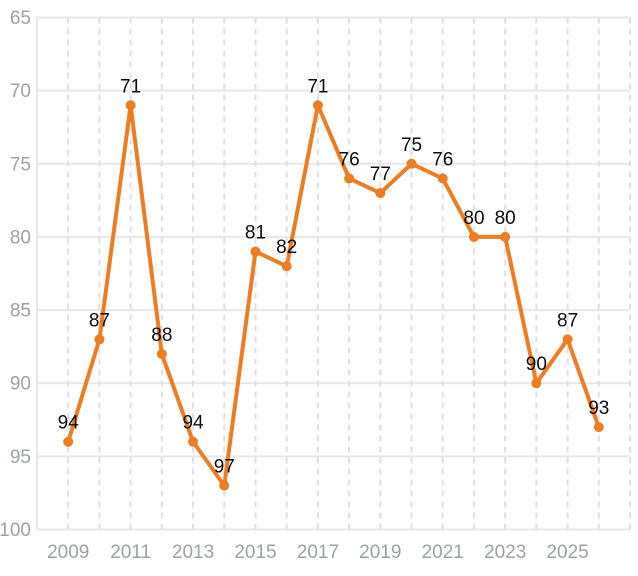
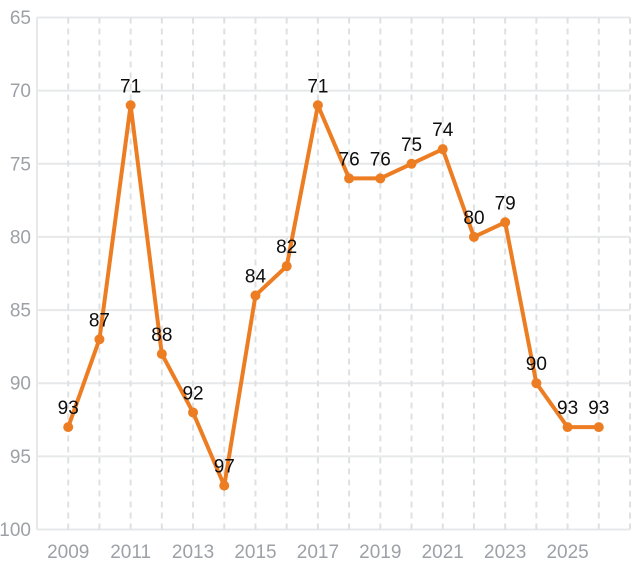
2009: 94 -> 93
2013: 94 -> 92
2015: 81 -> 84
2019: 77 -> 76
2021: 76 -> 74
2023: 80 -> 79
2025: 87 -> 93
